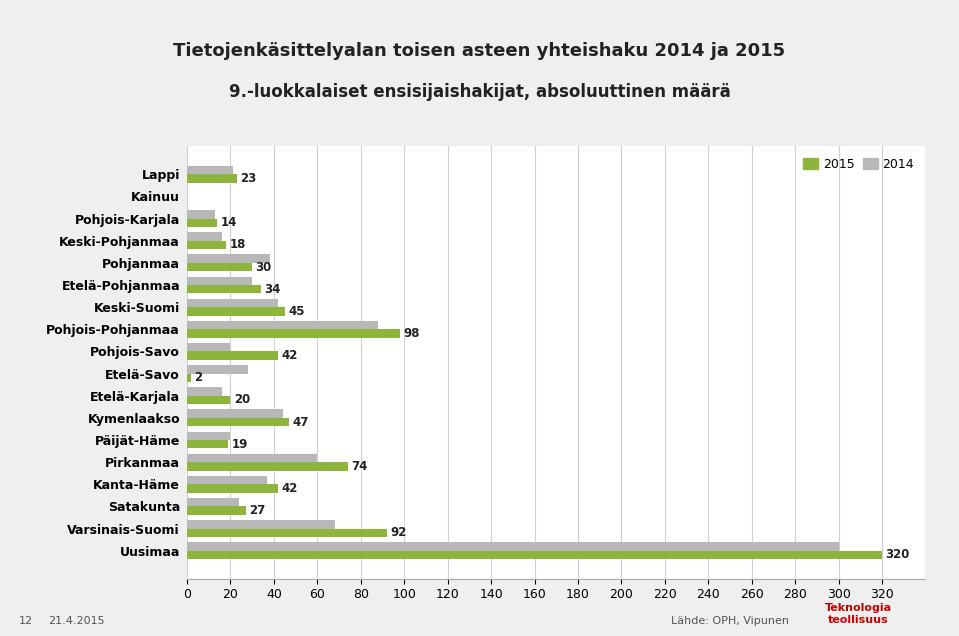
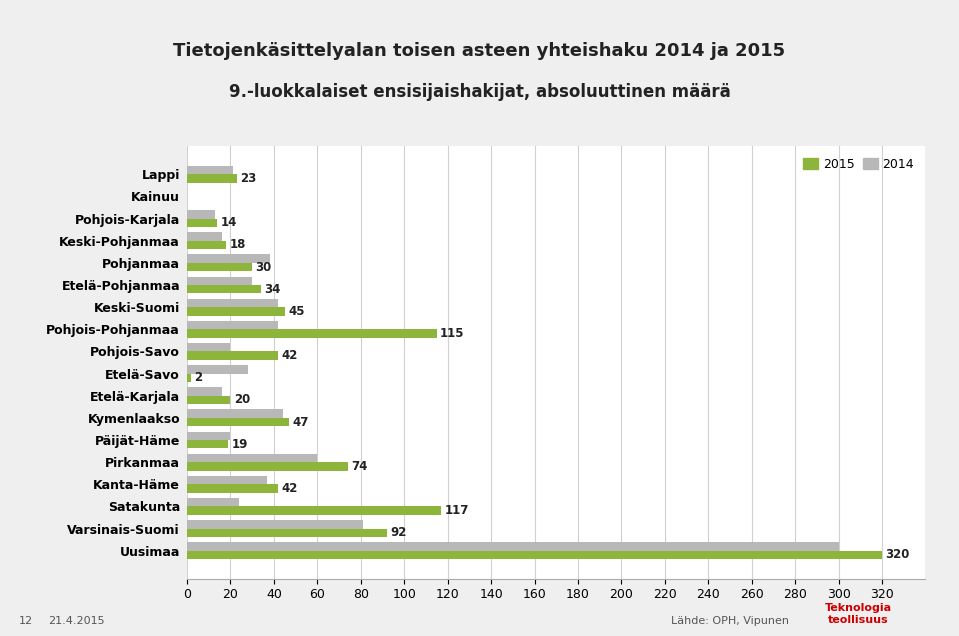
2014/Pohjois-Pohjanmaa: 88 -> 42
2015/Pohjois-Pohjanmaa: 98 -> 115
2015/Satakunta: 27 -> 117
2014/Varsinais-Suomi: 68 -> 81
